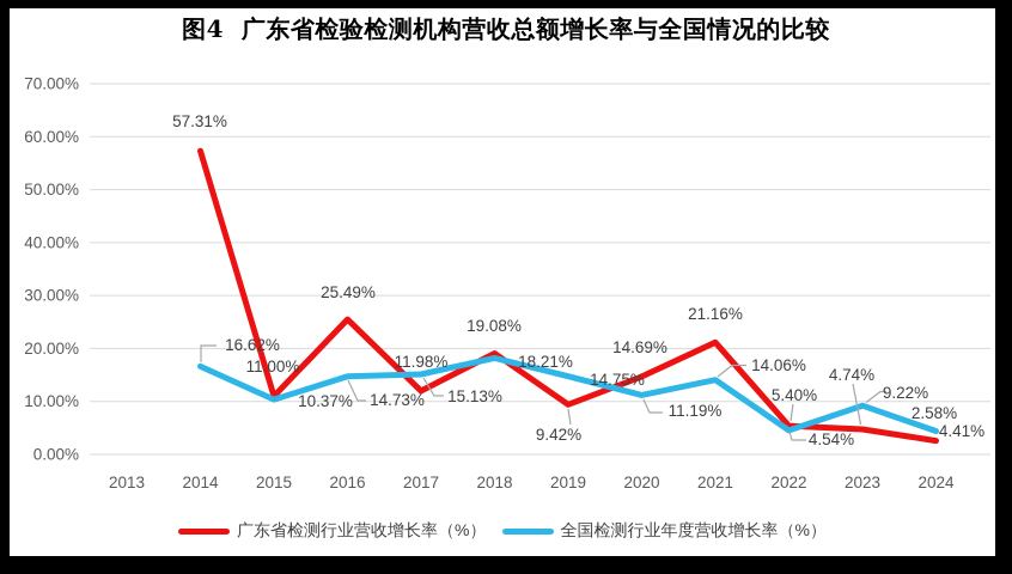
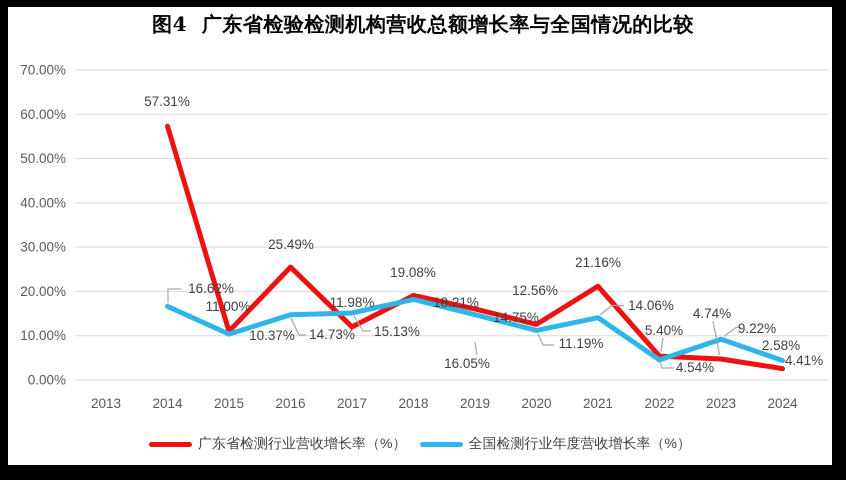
广东省检测行业营收增长率（%）/2019: 9.42% -> 16.05%
广东省检测行业营收增长率（%）/2020: 14.69% -> 12.56%
